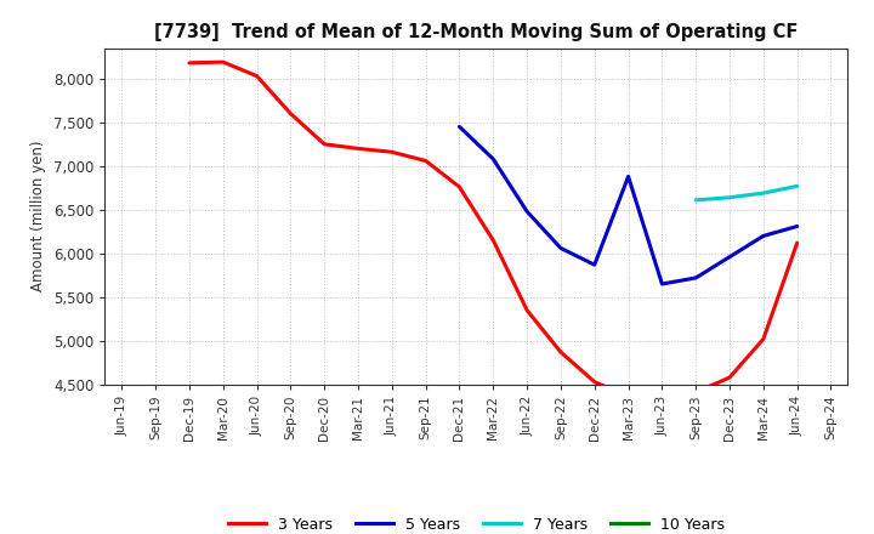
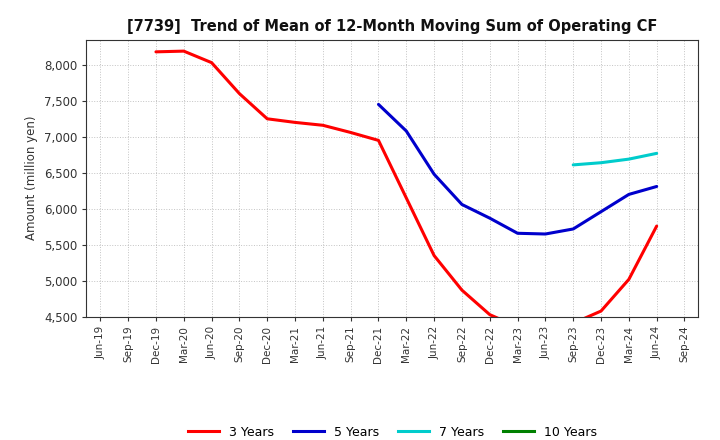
3 Years/Dec-21: 6,760 -> 6,950
5 Years/Mar-23: 6,880 -> 5,660
3 Years/Jun-24: 6,120 -> 5,760
